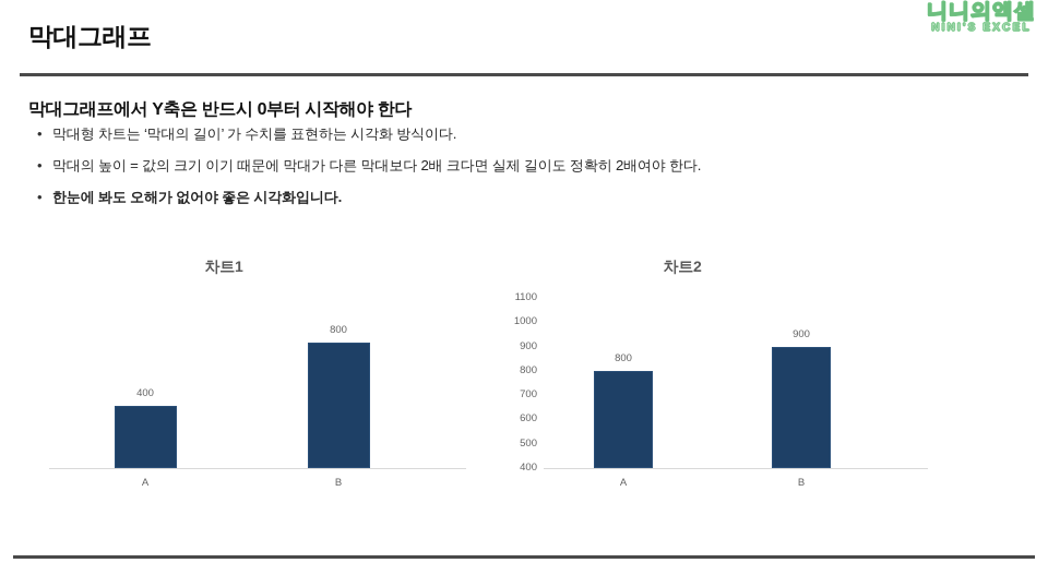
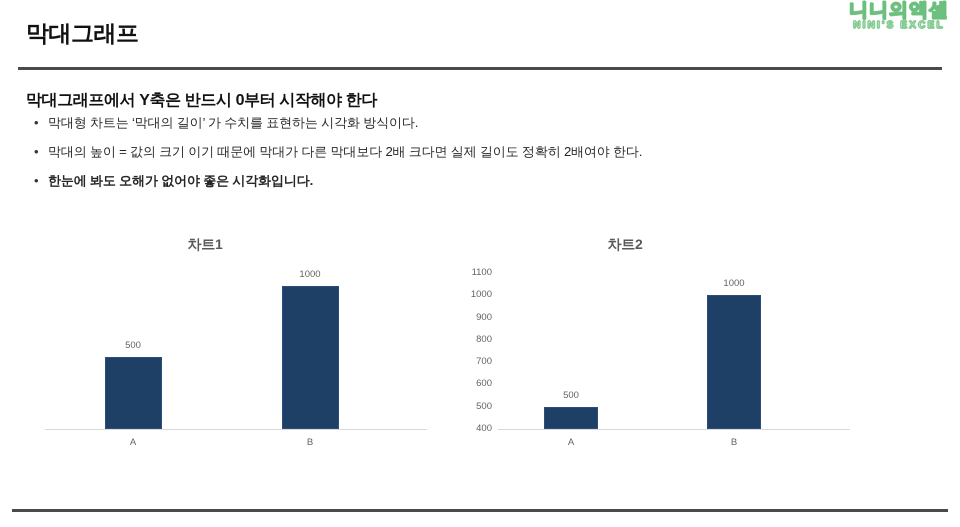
차트1/A: 400 -> 500
차트1/B: 800 -> 1000
차트2/A: 800 -> 500
차트2/B: 900 -> 1000
